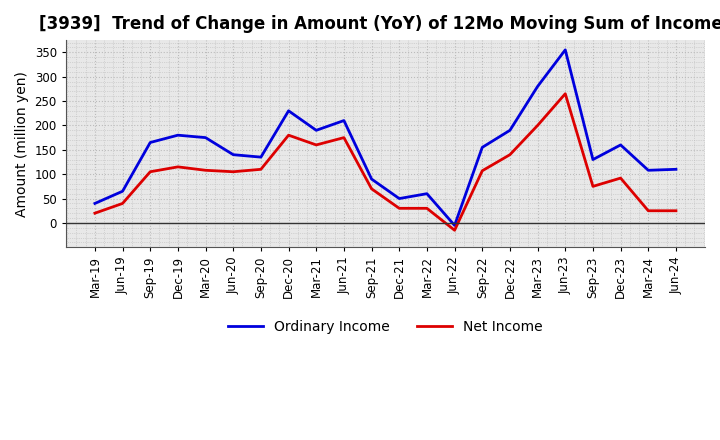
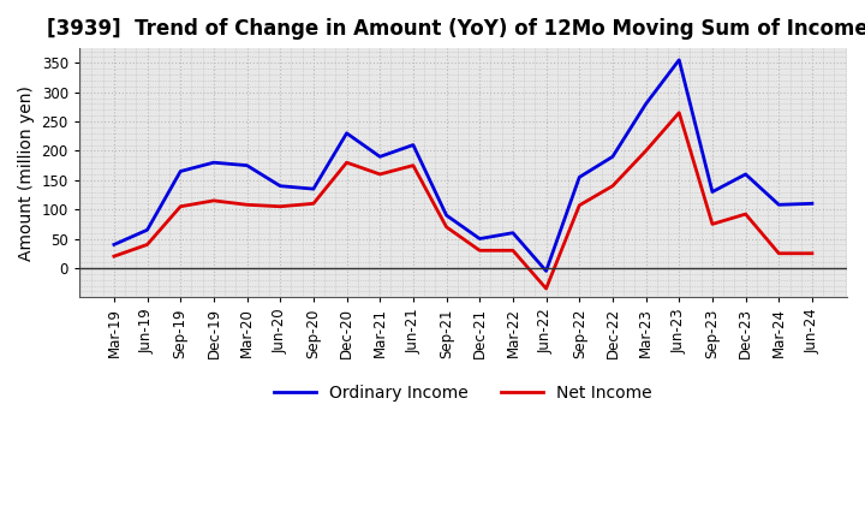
Net Income/Jun-22: -15 -> -35
